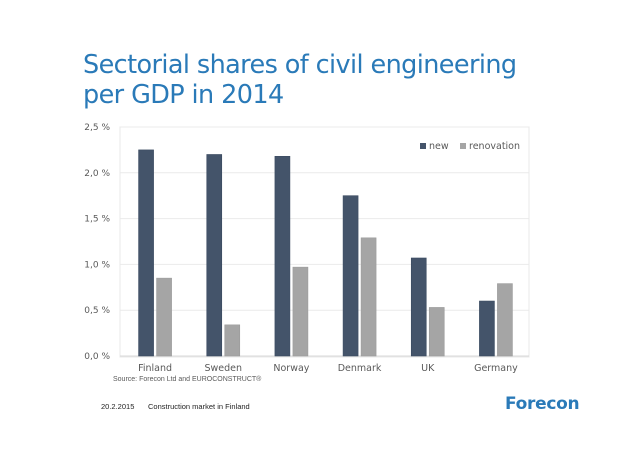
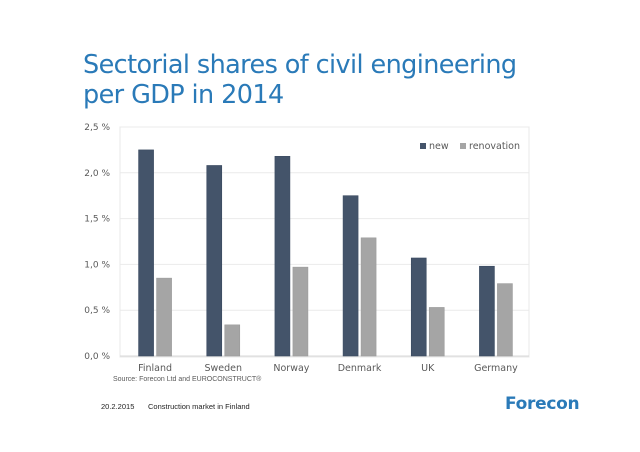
new/Sweden: 2,2% -> 2,1%
new/Germany: 0,6% -> 1,0%
